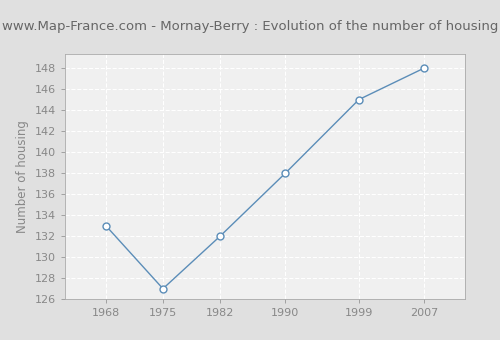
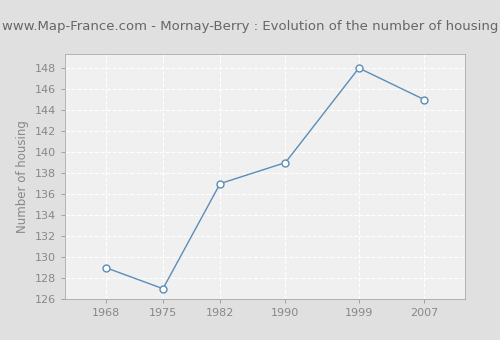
1968: 133 -> 129
1982: 132 -> 137
1990: 138 -> 139
1999: 145 -> 148
2007: 148 -> 145
